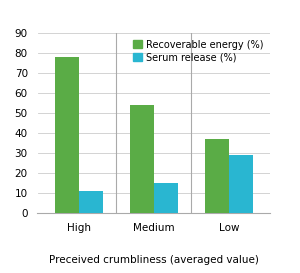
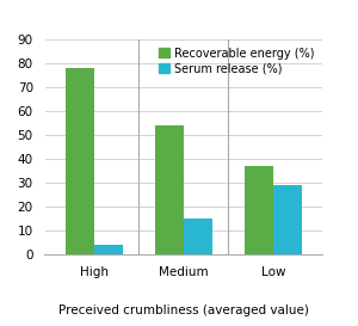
Serum release (%)/High: 11 -> 4
